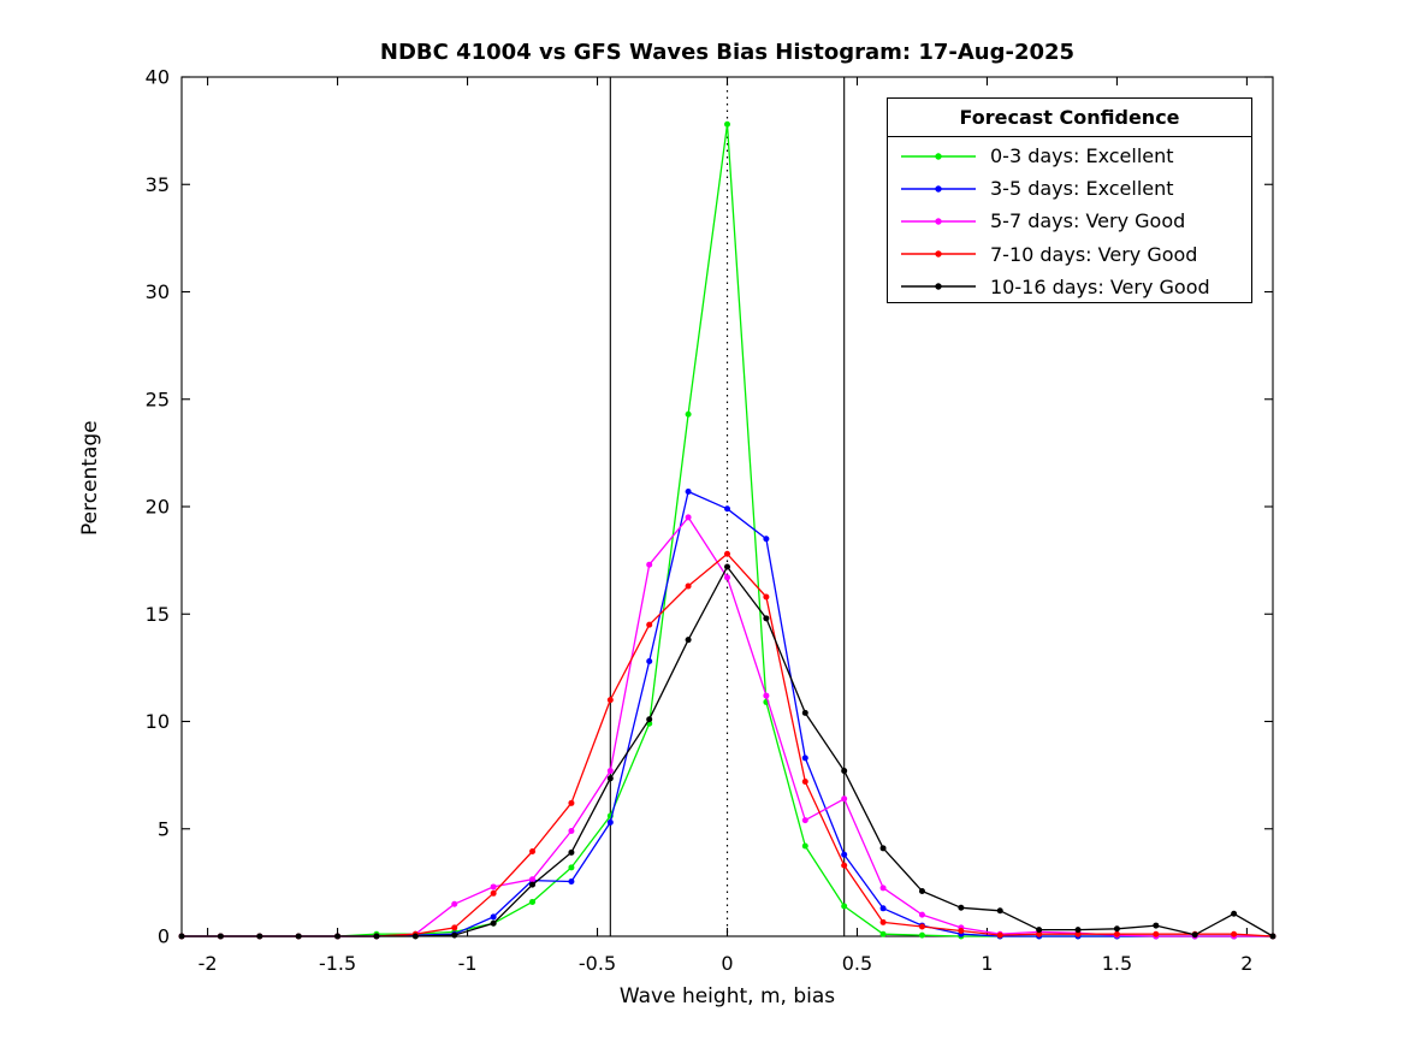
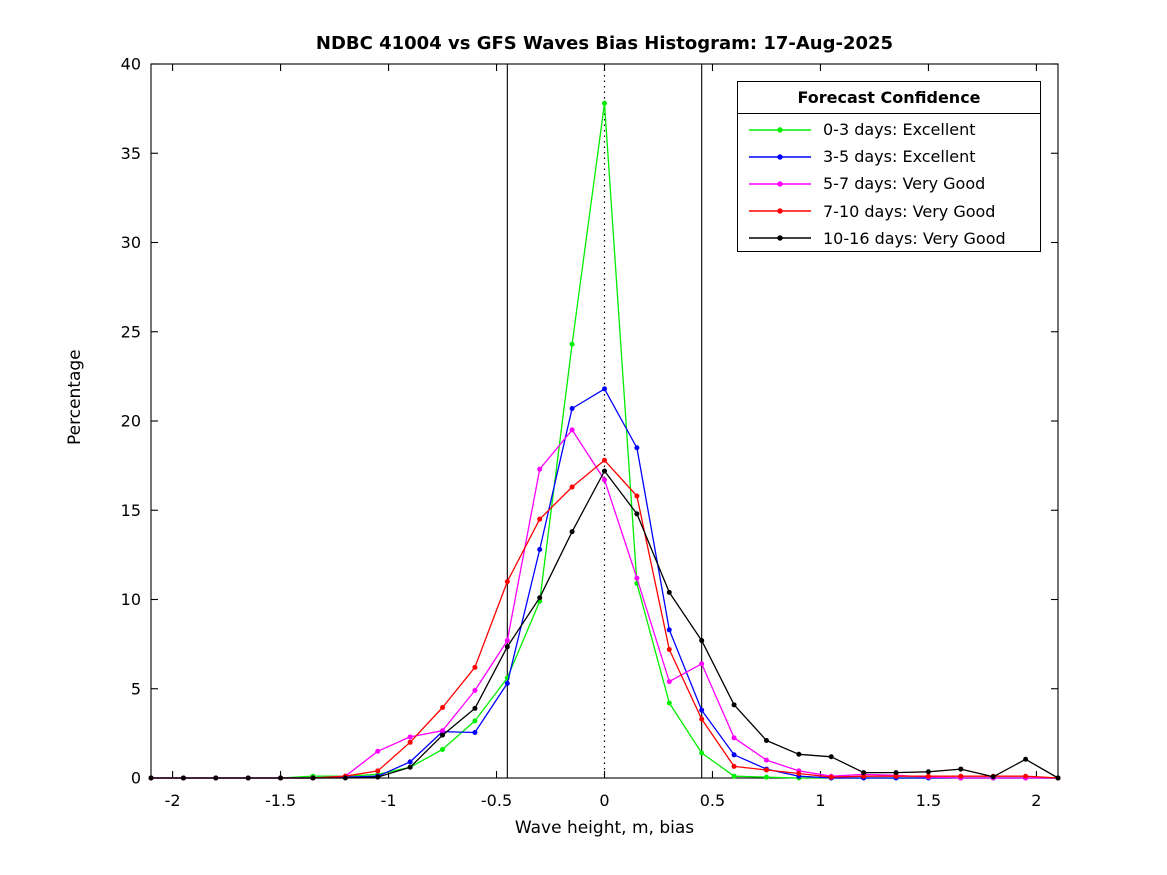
3-5 days: Excellent/0: 19,9 -> 21,8
